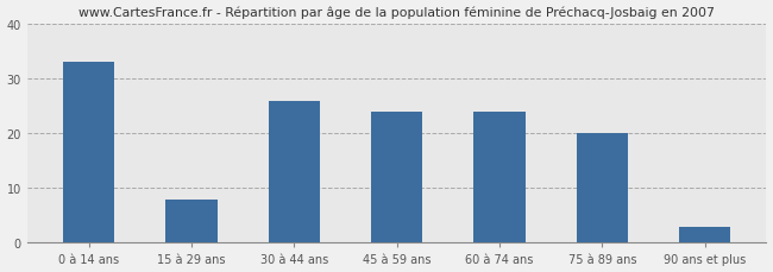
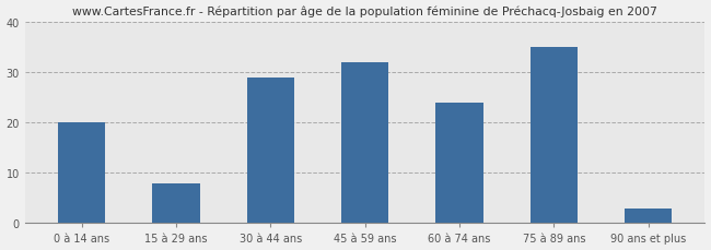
0 à 14 ans: 33 -> 20
30 à 44 ans: 26 -> 29
45 à 59 ans: 24 -> 32
75 à 89 ans: 20 -> 35
